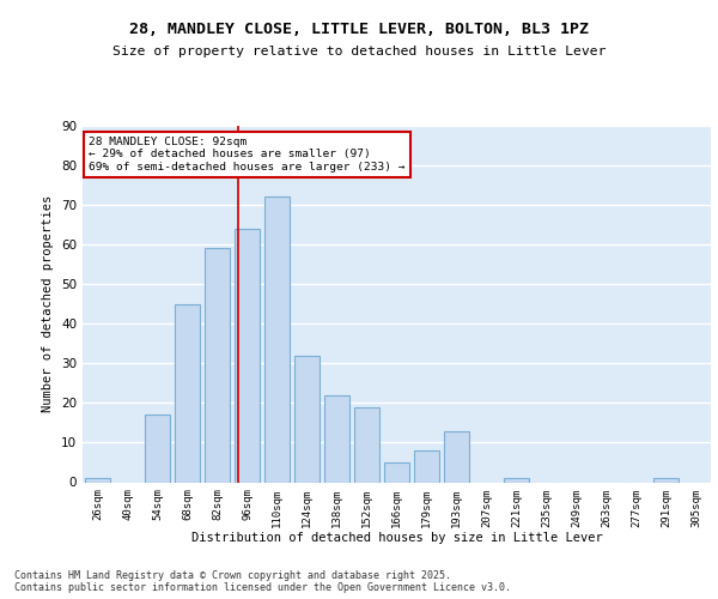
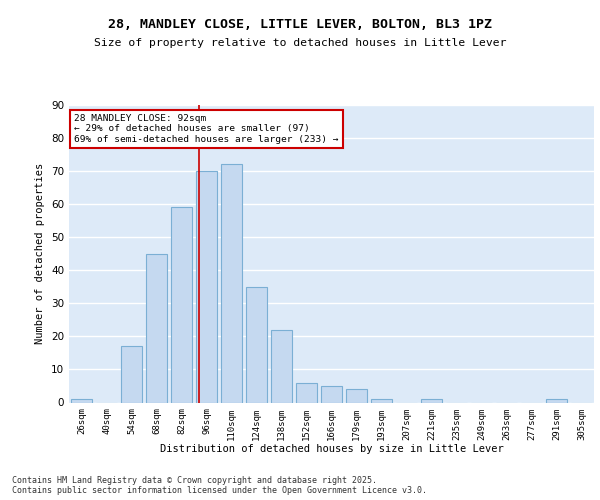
96sqm: 64 -> 70
124sqm: 32 -> 35
152sqm: 19 -> 6
179sqm: 8 -> 4
193sqm: 13 -> 1
